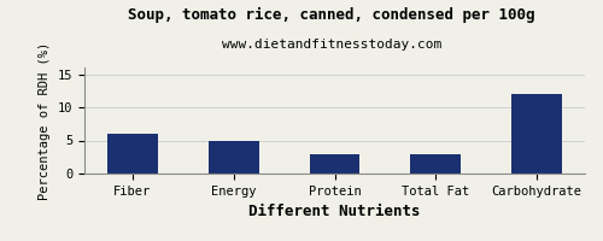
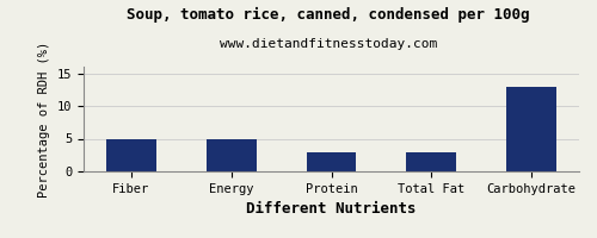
Fiber: 6 -> 5
Carbohydrate: 12 -> 13
